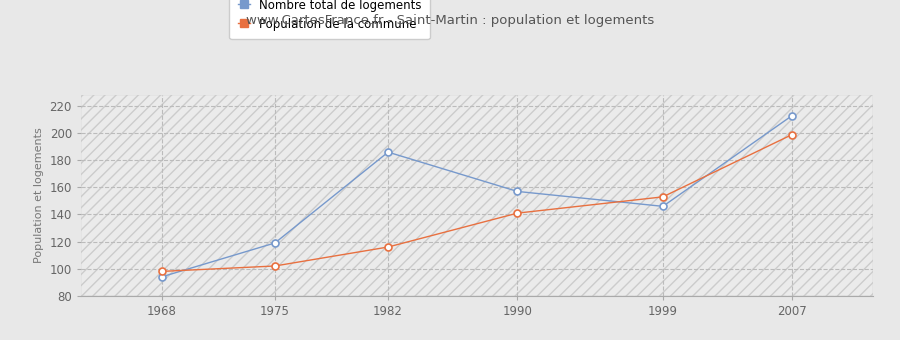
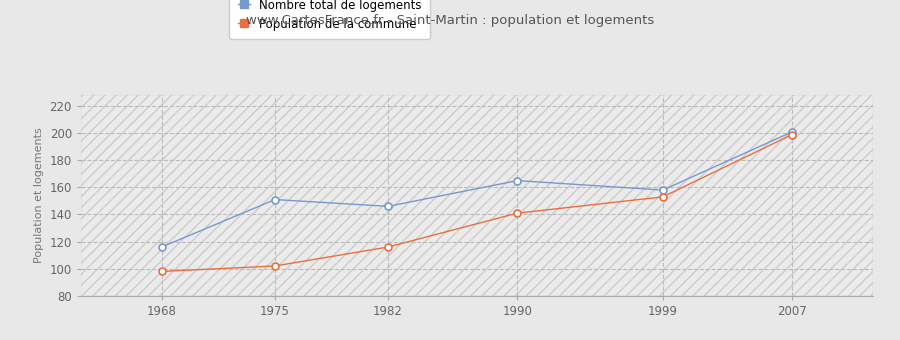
Nombre total de logements/1968: 94 -> 116
Nombre total de logements/1975: 119 -> 151
Nombre total de logements/1982: 186 -> 146
Nombre total de logements/1990: 157 -> 165
Nombre total de logements/1999: 146 -> 158
Nombre total de logements/2007: 213 -> 201
